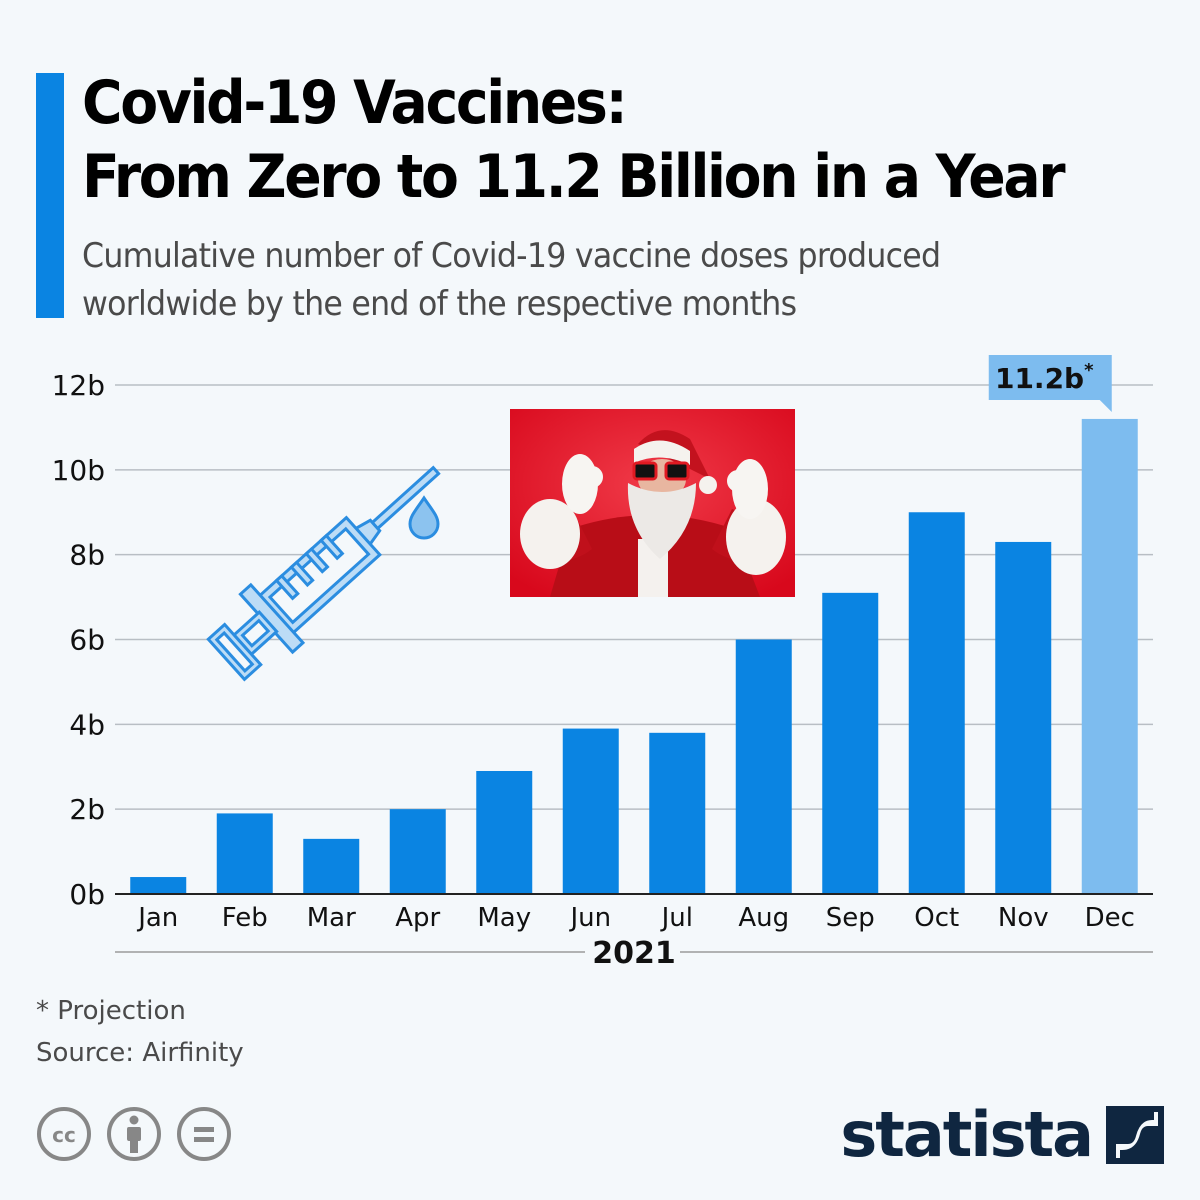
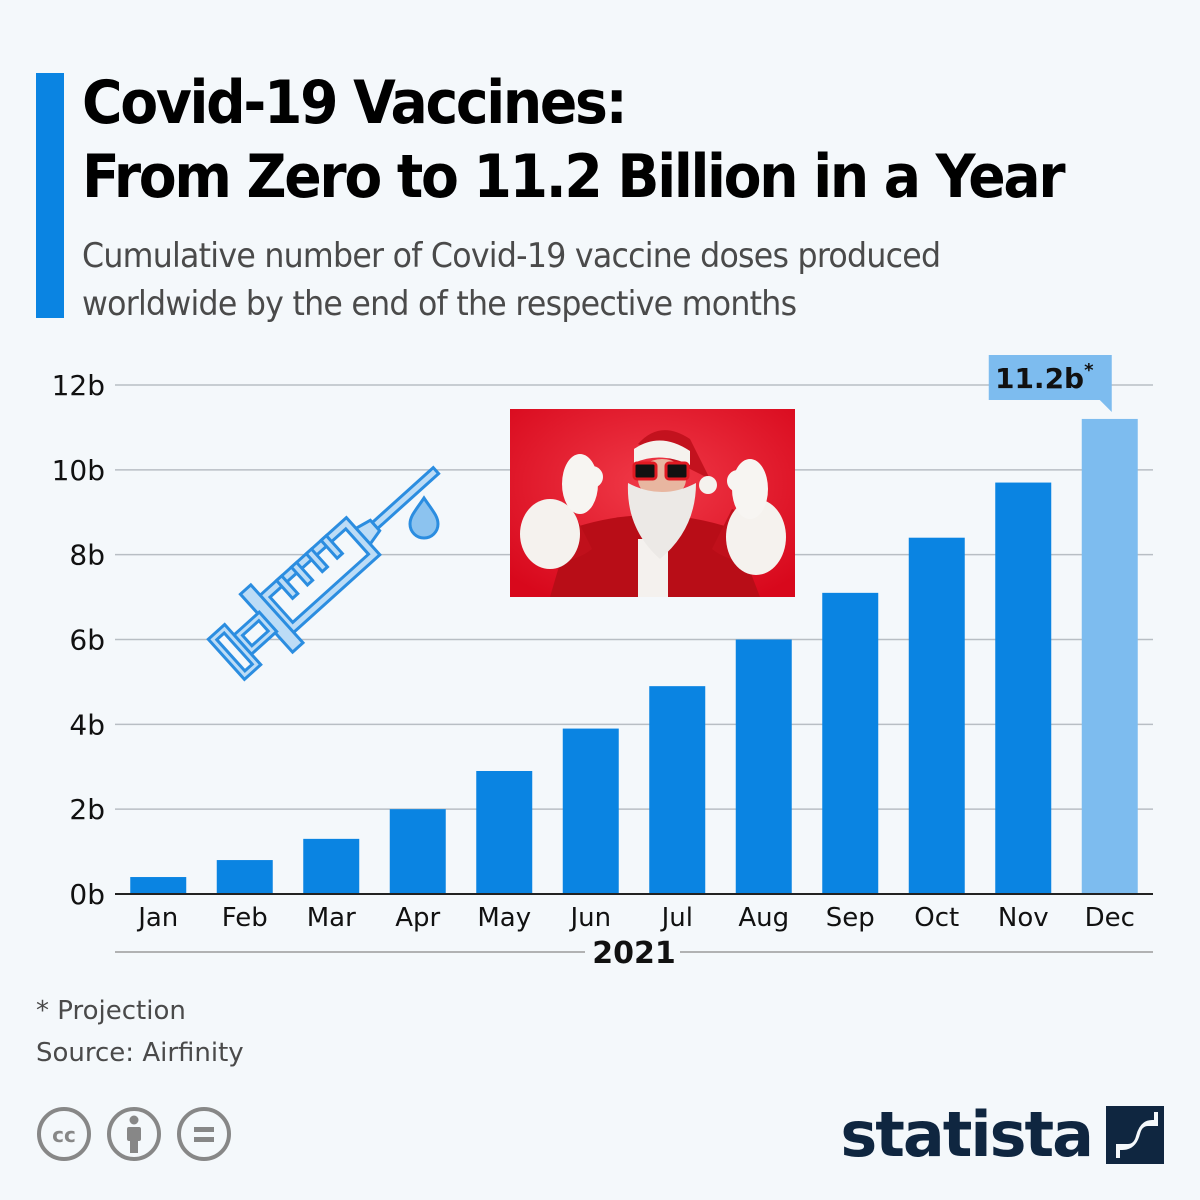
Feb: 1.9b -> 0.8b
Jul: 3.8b -> 4.9b
Oct: 9.0b -> 8.4b
Nov: 8.3b -> 9.7b
